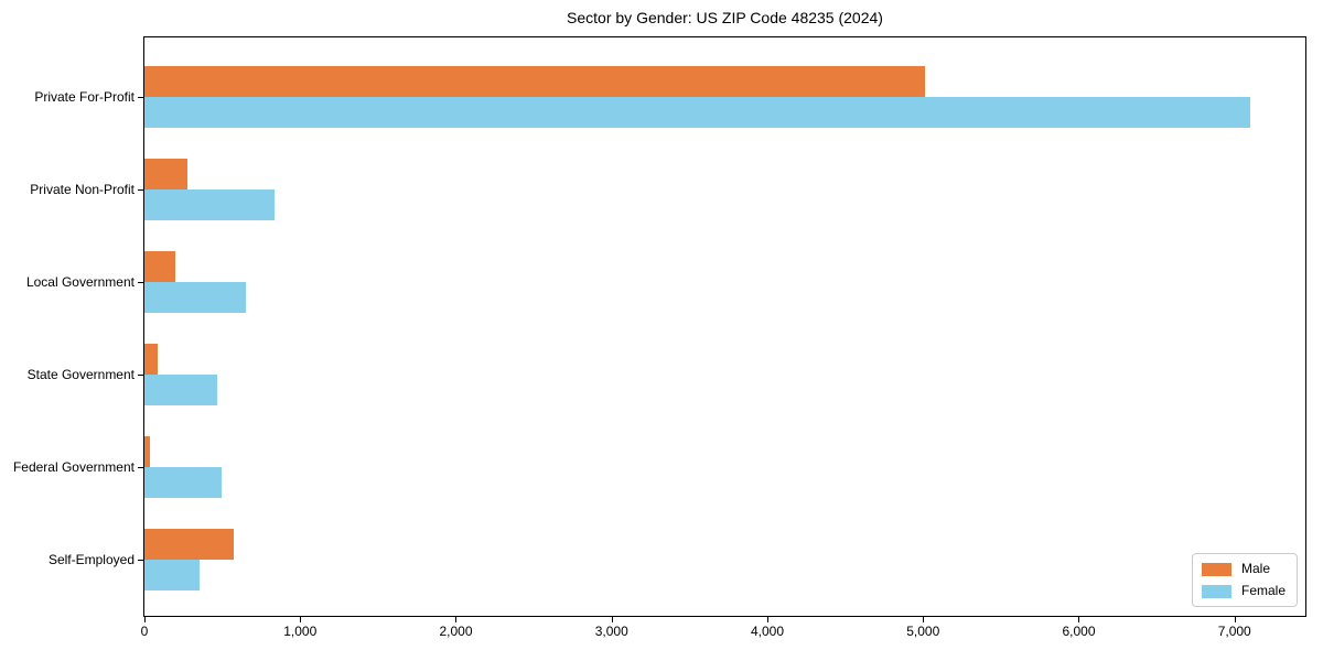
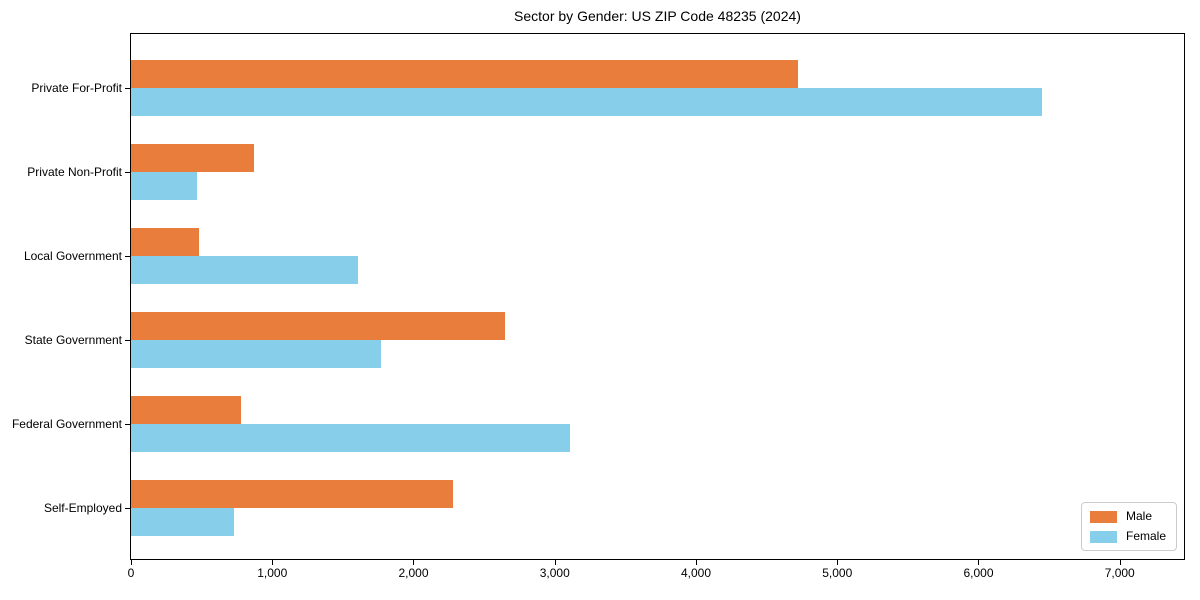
Male/Private For-Profit: 5010 -> 4720
Female/Private For-Profit: 7100 -> 6450
Male/Private Non-Profit: 280 -> 870
Female/Private Non-Profit: 840 -> 470
Male/Local Government: 200 -> 480
Female/Local Government: 650 -> 1610
Male/State Government: 80 -> 2650
Female/State Government: 470 -> 1770
Male/Federal Government: 30 -> 780
Female/Federal Government: 500 -> 3110
Male/Self-Employed: 580 -> 2280
Female/Self-Employed: 360 -> 730
